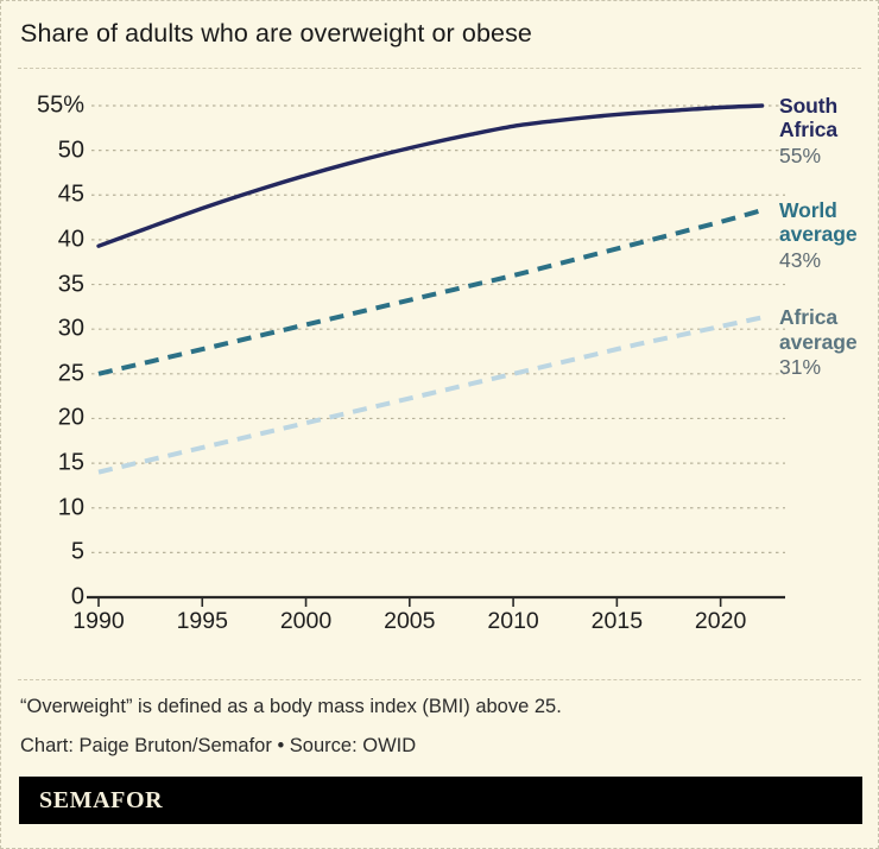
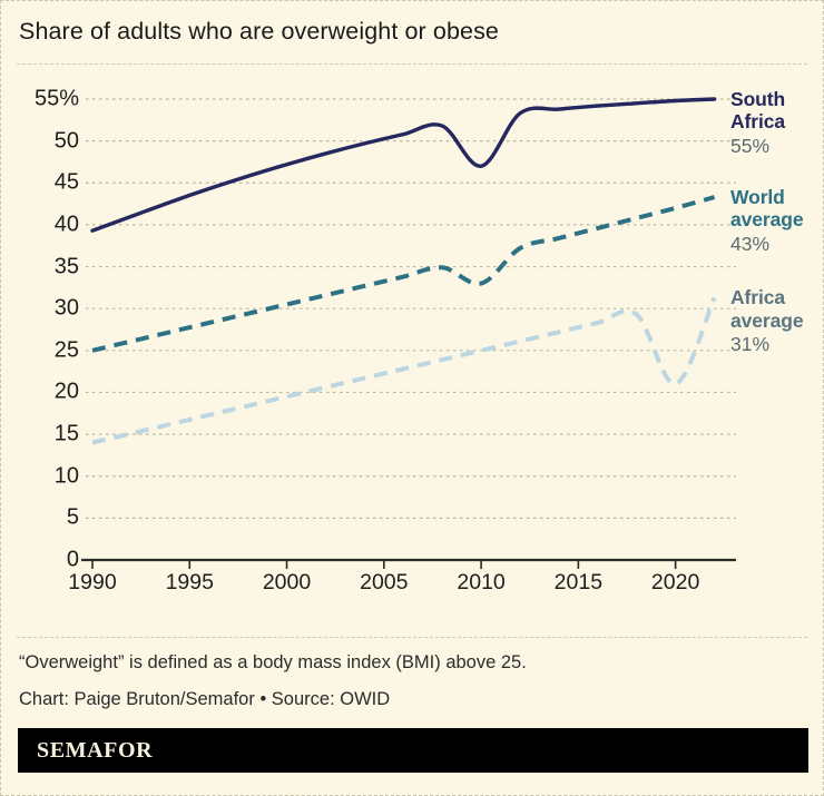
South Africa/2010: 53% -> 47%
World average/2010: 36% -> 33%
Africa average/2020: 30% -> 21%
